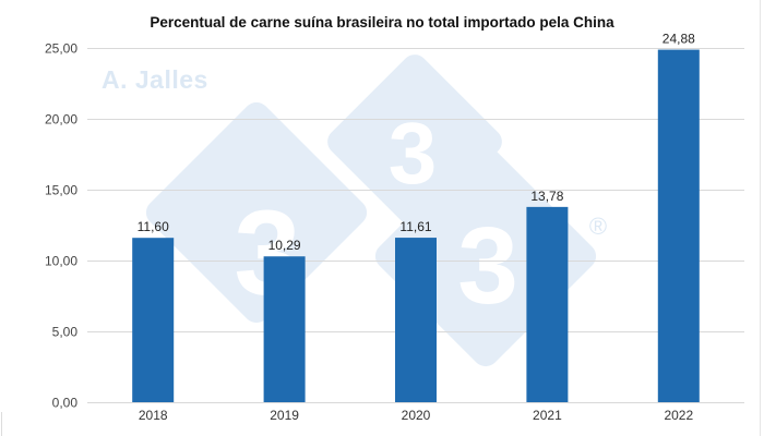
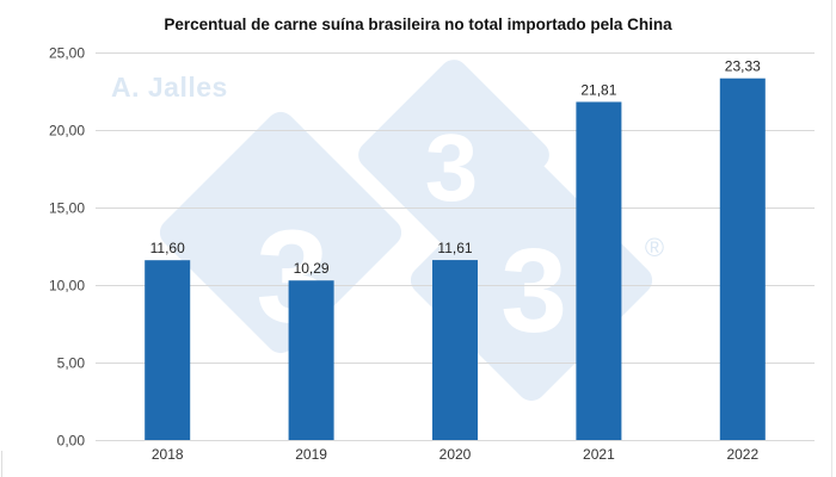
2021: 13,78 -> 21,81
2022: 24,88 -> 23,33
